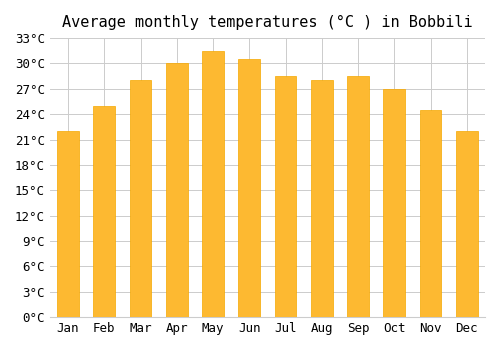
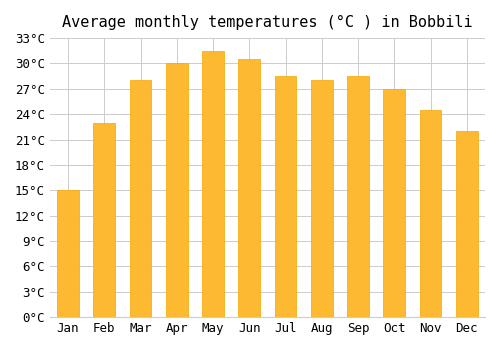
Jan: 22.0°C -> 15.0°C
Feb: 25.0°C -> 23.0°C
